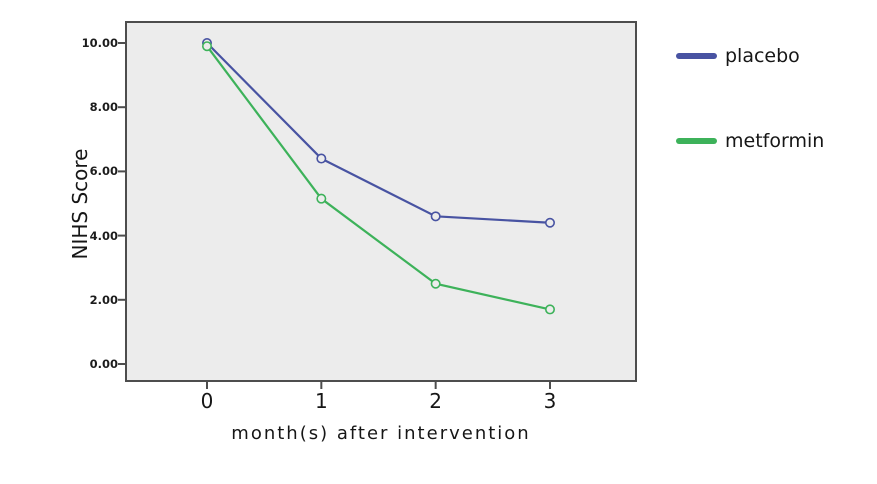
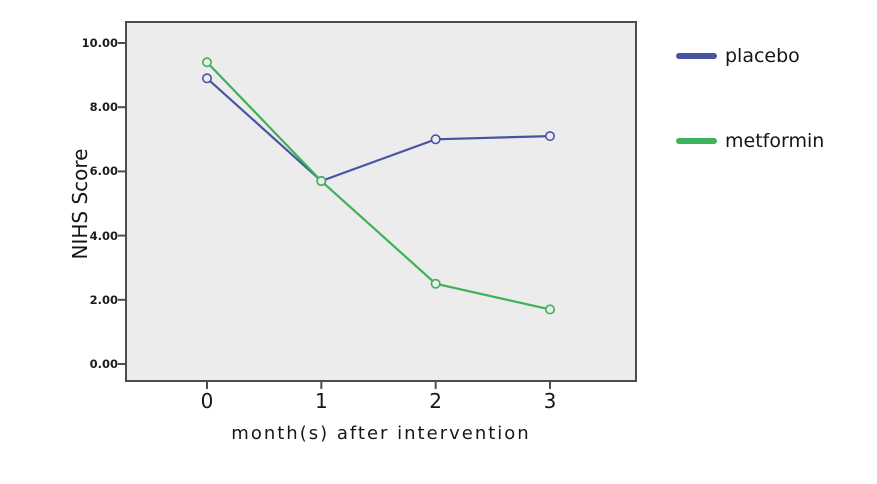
placebo/0: 10.0 -> 8.9
metformin/0: 9.9 -> 9.4
placebo/1: 6.4 -> 5.7
metformin/1: 5.2 -> 5.7
placebo/2: 4.6 -> 7.0
placebo/3: 4.4 -> 7.1
